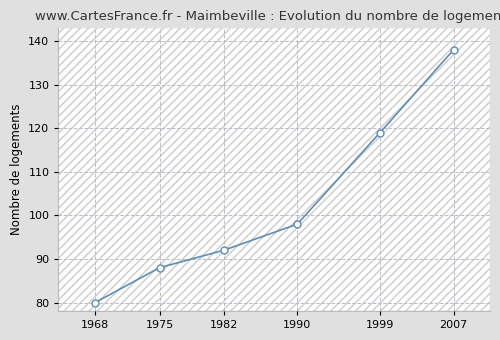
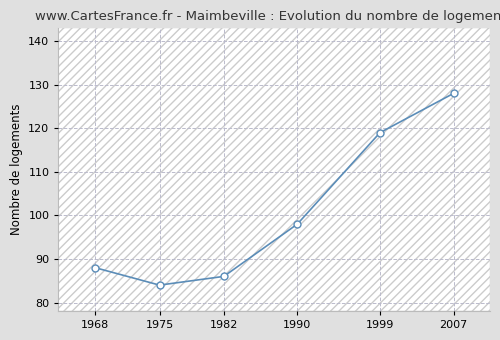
1968: 80 -> 88
1975: 88 -> 84
1982: 92 -> 86
2007: 138 -> 128
